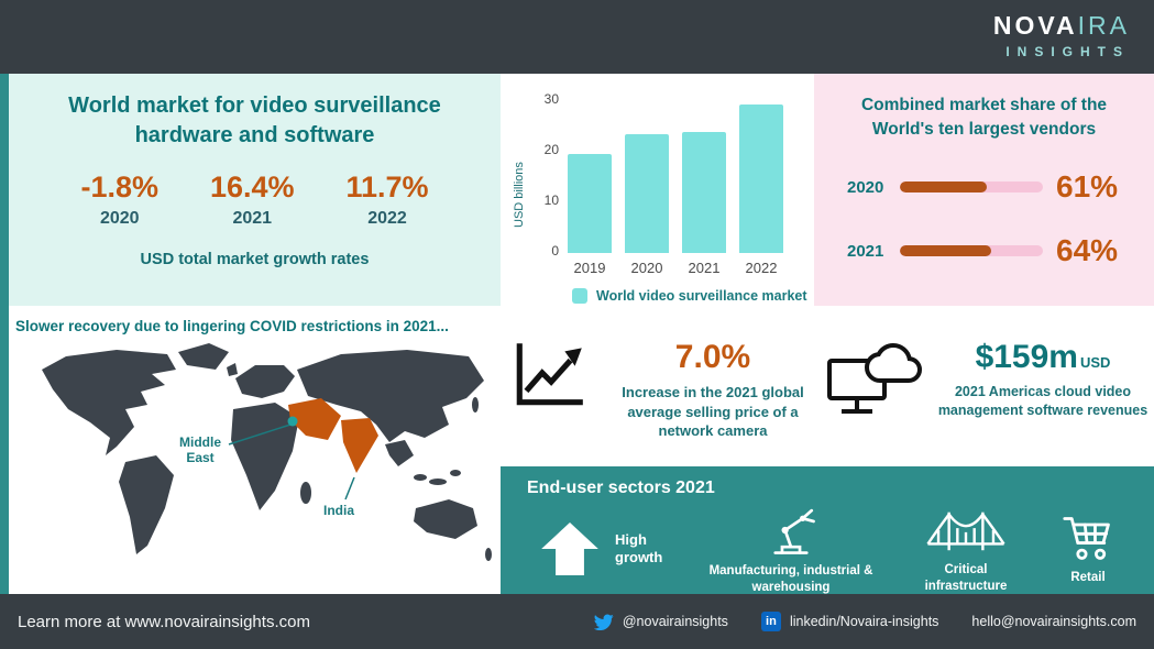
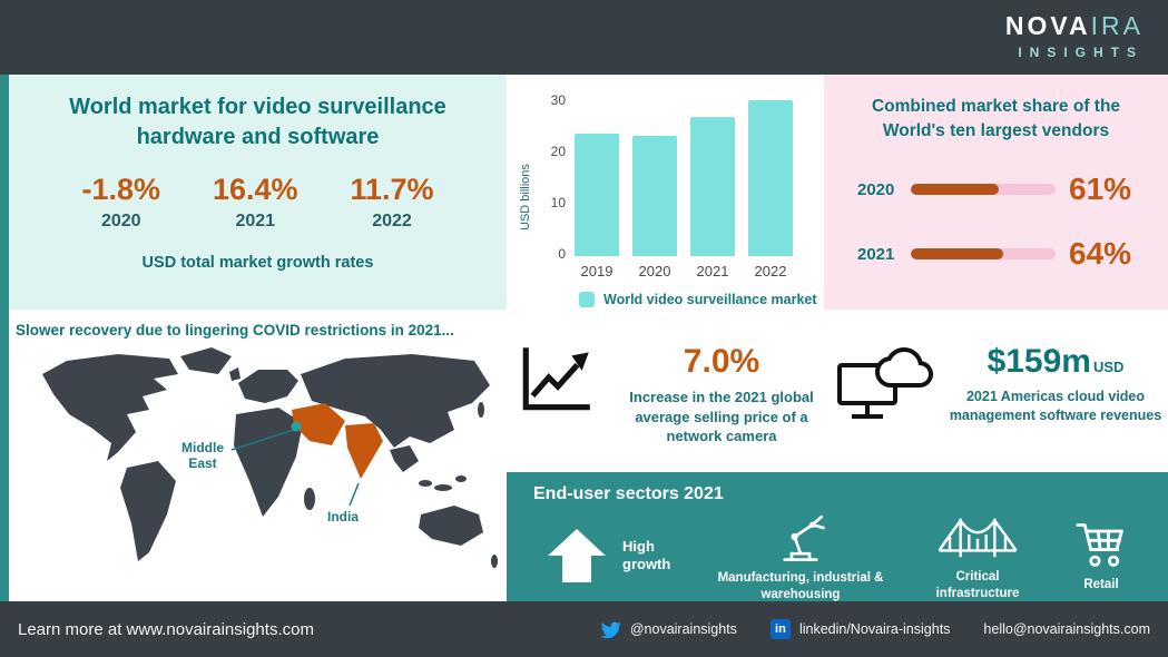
2019: 18 -> 22
2021: 22 -> 25
2022: 27 -> 28
